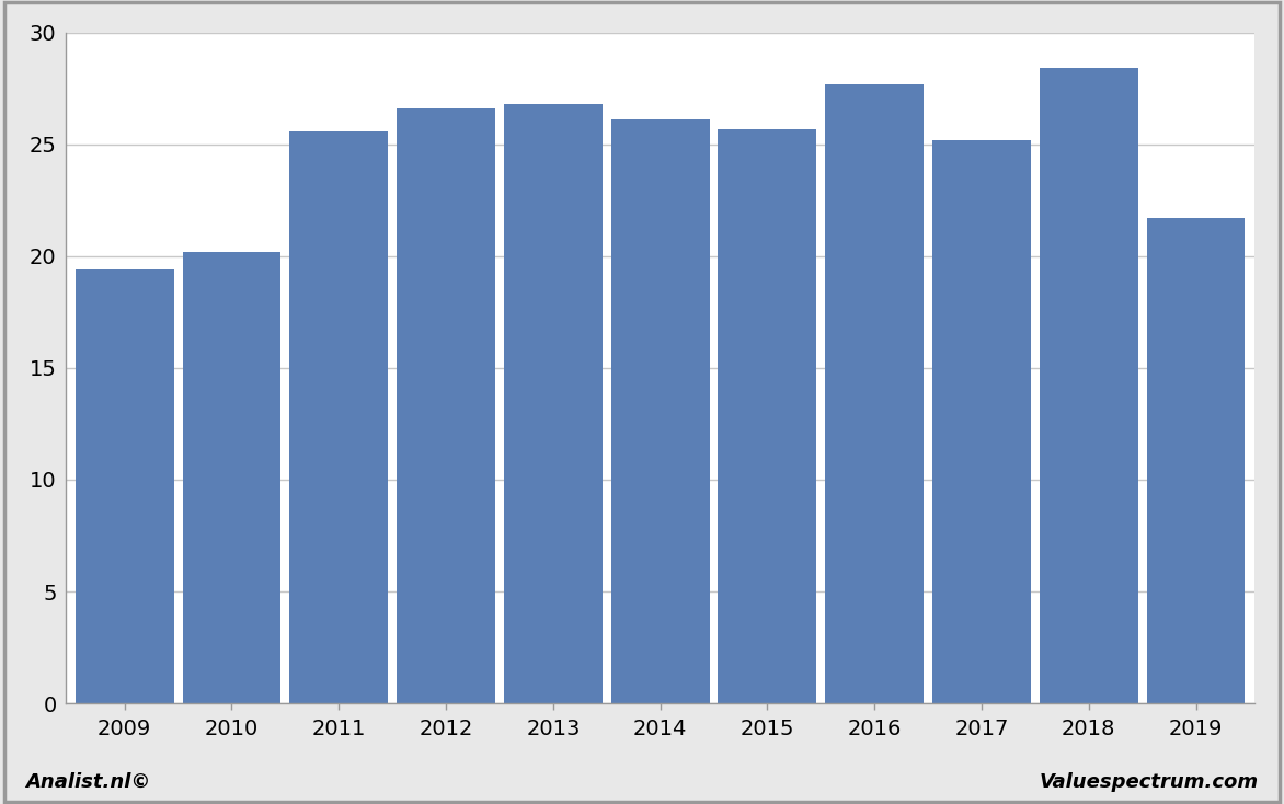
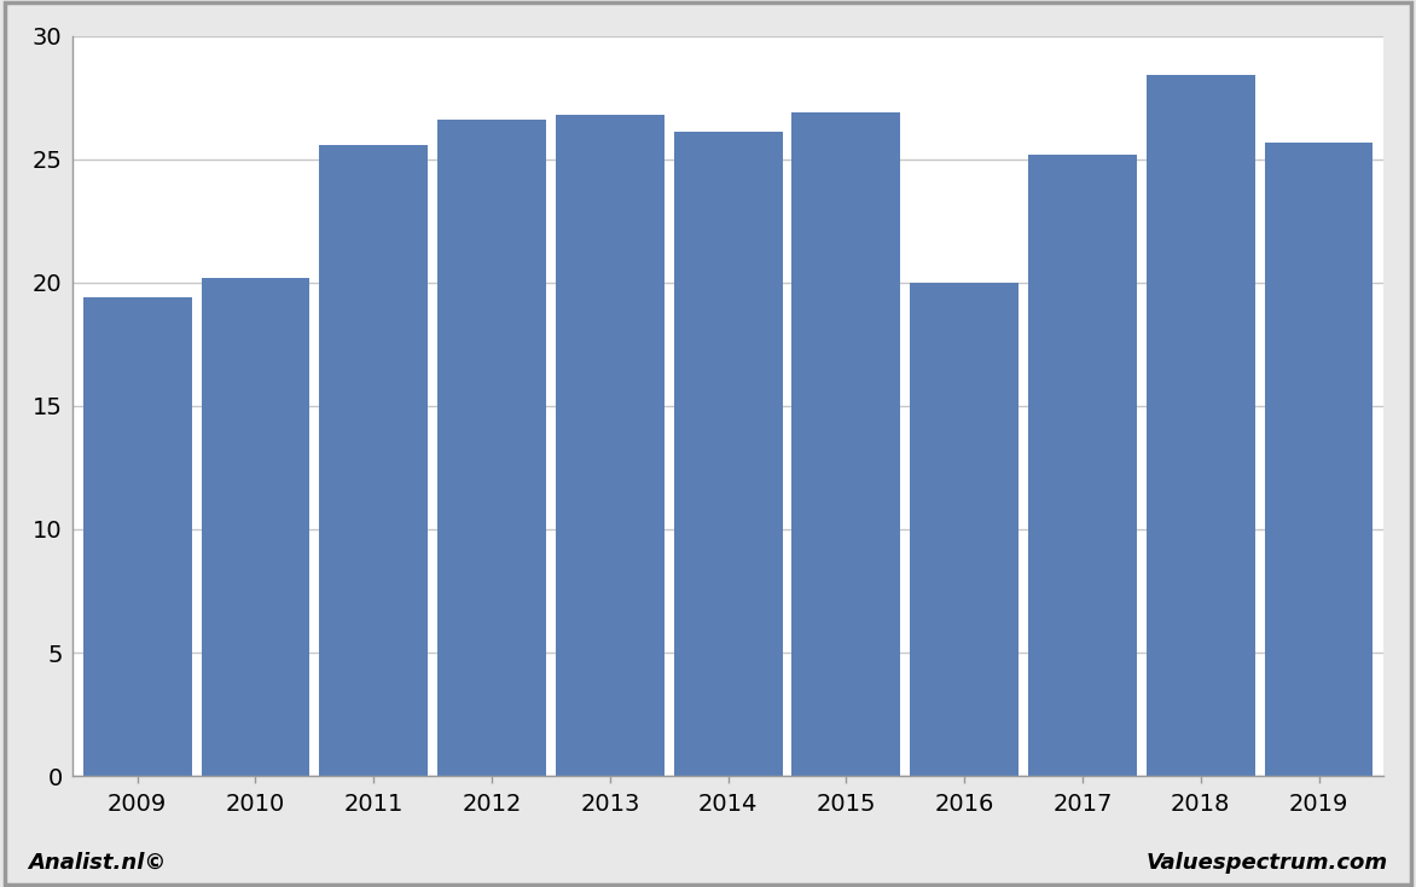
2015: 25.7 -> 26.9
2016: 27.7 -> 20.0
2019: 21.7 -> 25.7
